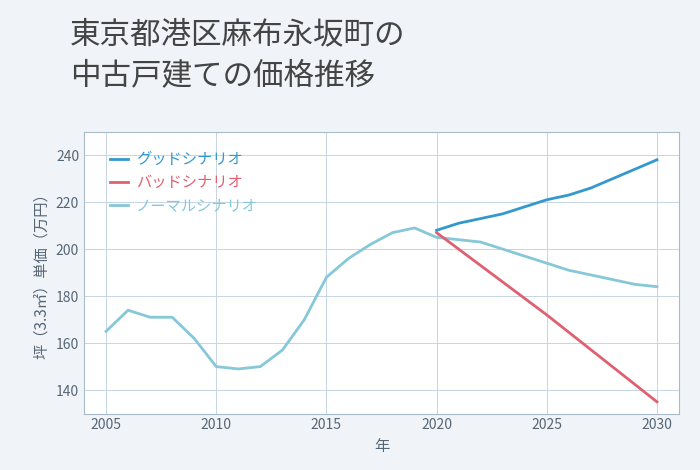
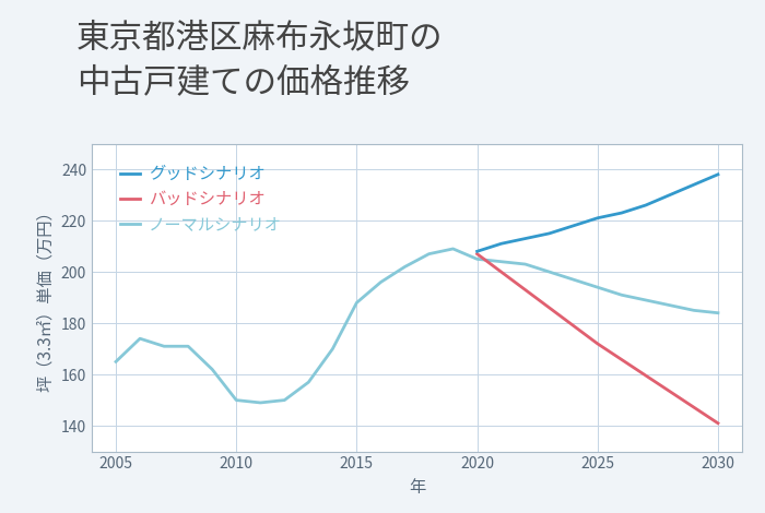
バッドシナリオ/2030: 135 -> 141
